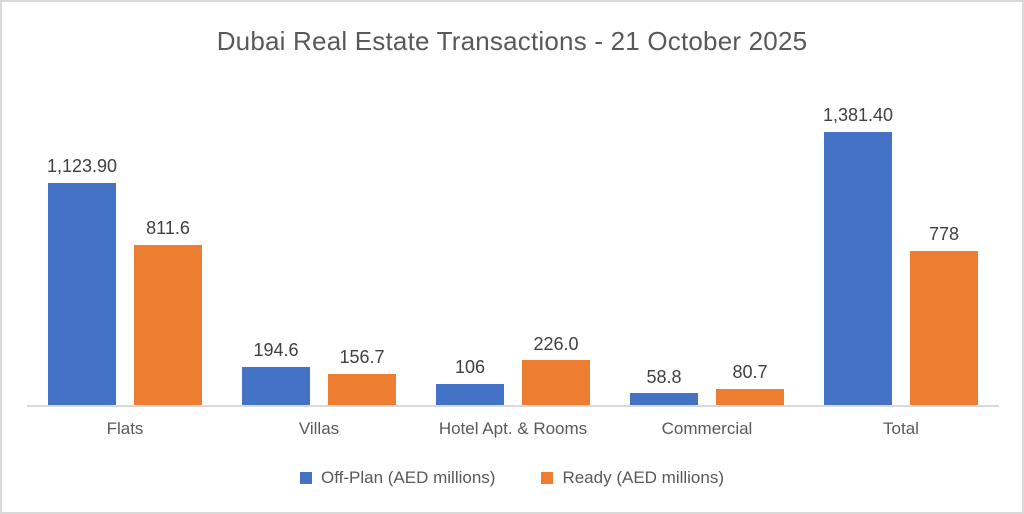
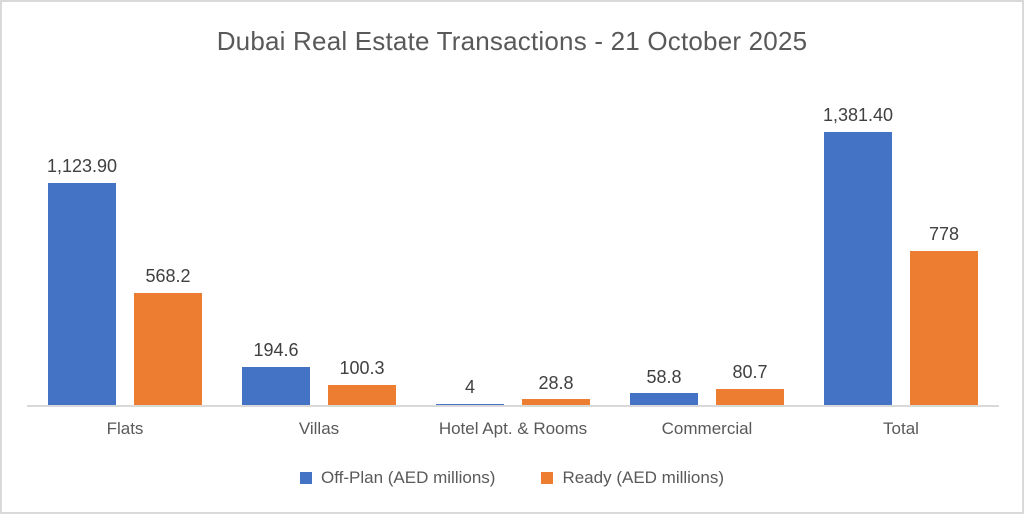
Ready (AED millions)/Flats: 811.6 -> 568.2
Ready (AED millions)/Villas: 156.7 -> 100.3
Off-Plan (AED millions)/Hotel Apt. & Rooms: 106 -> 4
Ready (AED millions)/Hotel Apt. & Rooms: 226.0 -> 28.8
